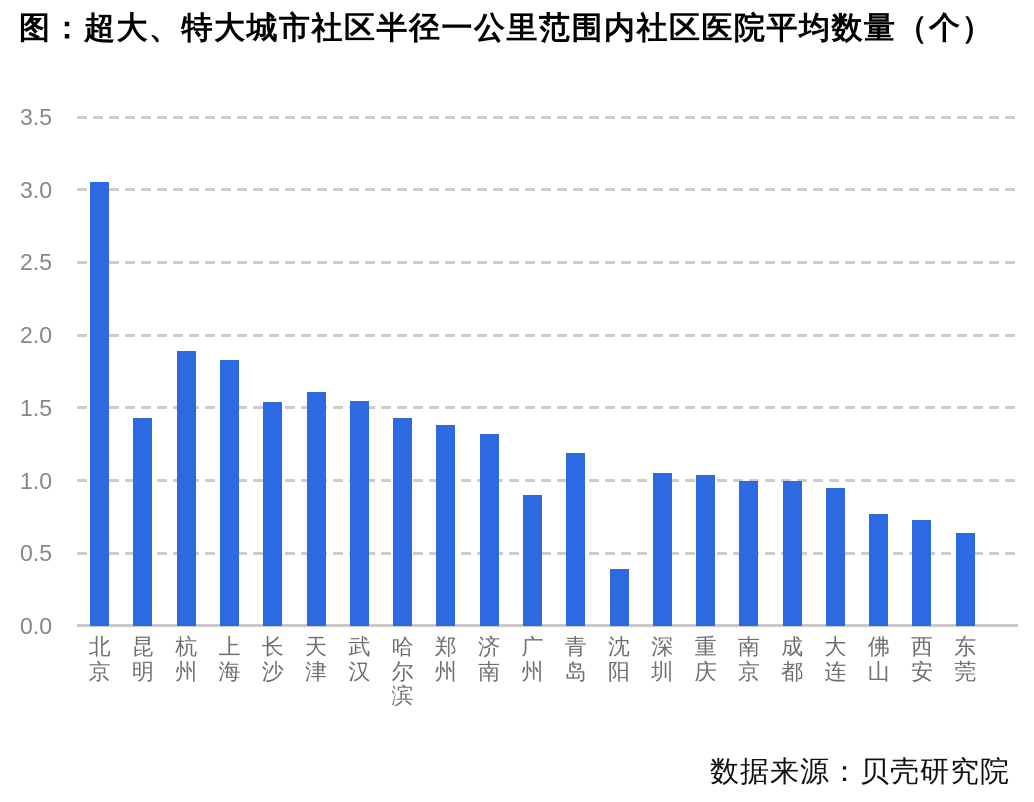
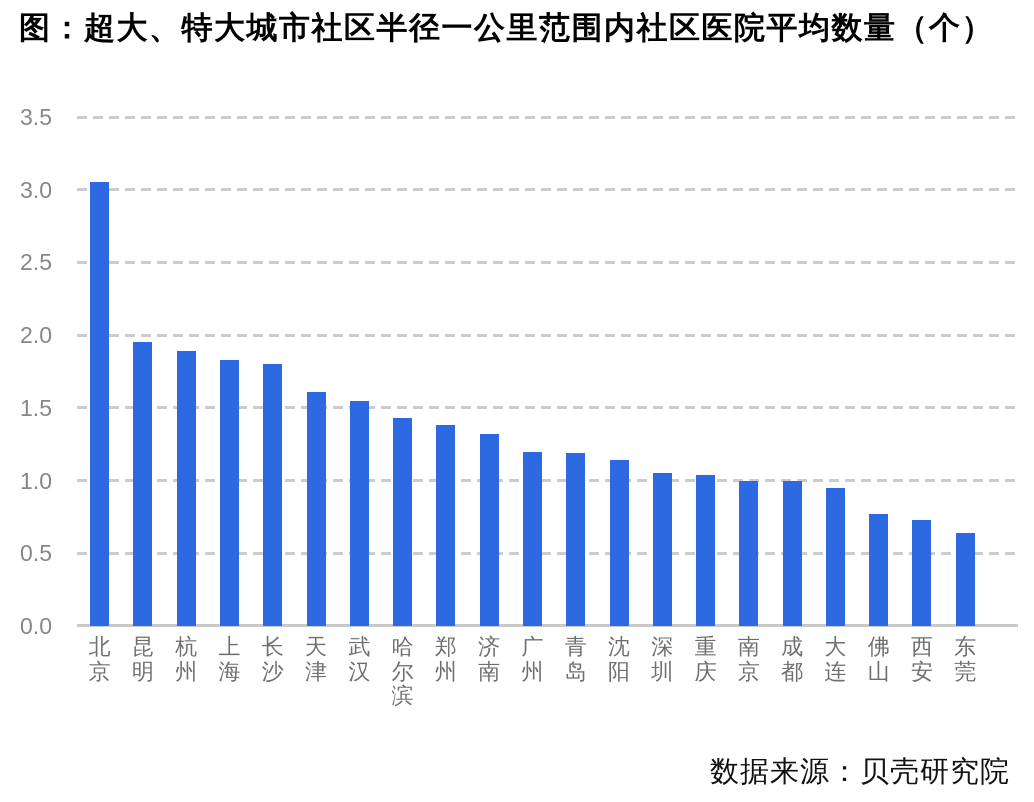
昆明: 1.43 -> 1.95
长沙: 1.54 -> 1.80
广州: 0.90 -> 1.20
沈阳: 0.39 -> 1.14
